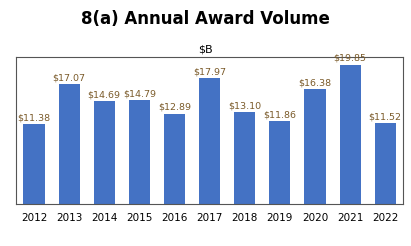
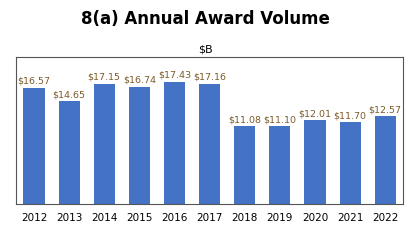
2012: $11.38 -> $16.57
2013: $17.07 -> $14.65
2014: $14.69 -> $17.15
2015: $14.79 -> $16.74
2016: $12.89 -> $17.43
2017: $17.97 -> $17.16
2018: $13.10 -> $11.08
2019: $11.86 -> $11.10
2020: $16.38 -> $12.01
2021: $19.85 -> $11.70
2022: $11.52 -> $12.57
